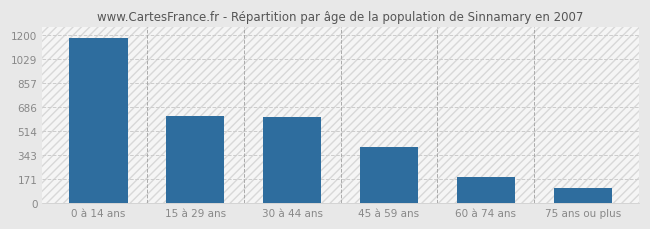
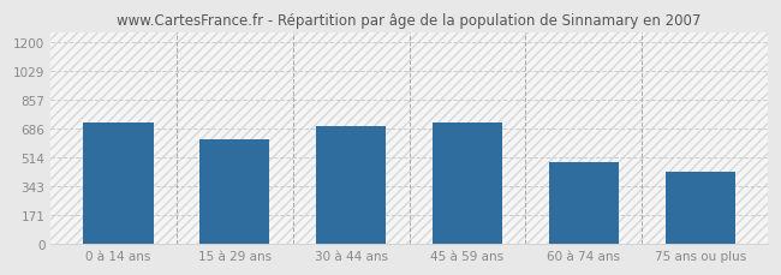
0 à 14 ans: 1180 -> 720
30 à 44 ans: 610 -> 700
45 à 59 ans: 400 -> 720
60 à 74 ans: 180 -> 490
75 ans ou plus: 100 -> 430
